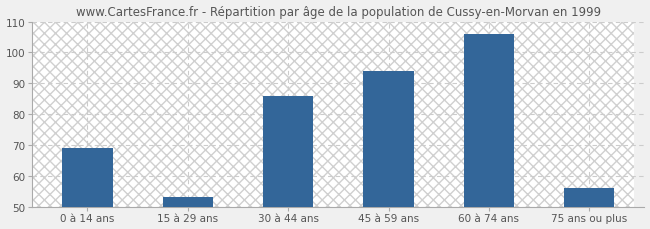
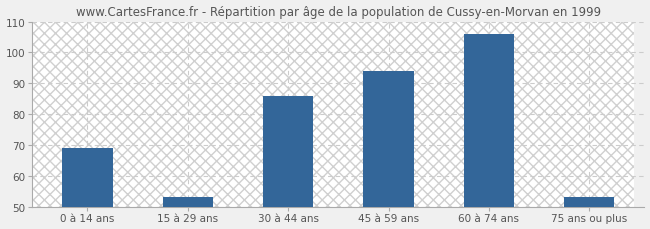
75 ans ou plus: 56 -> 53
